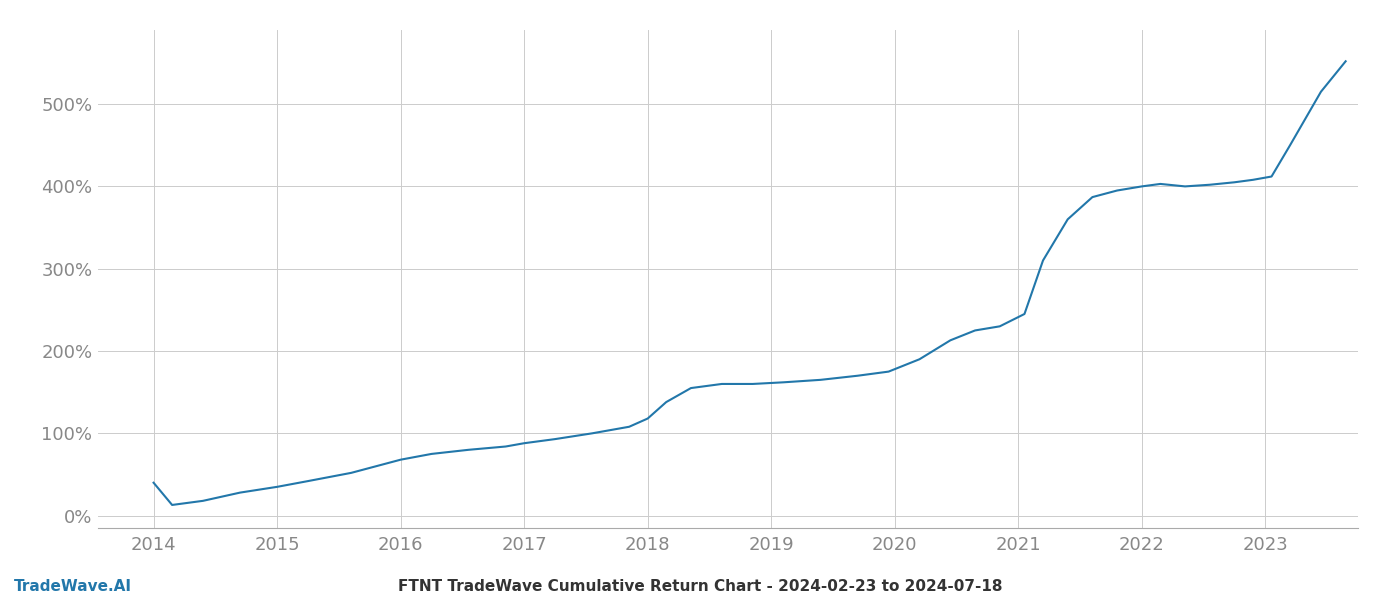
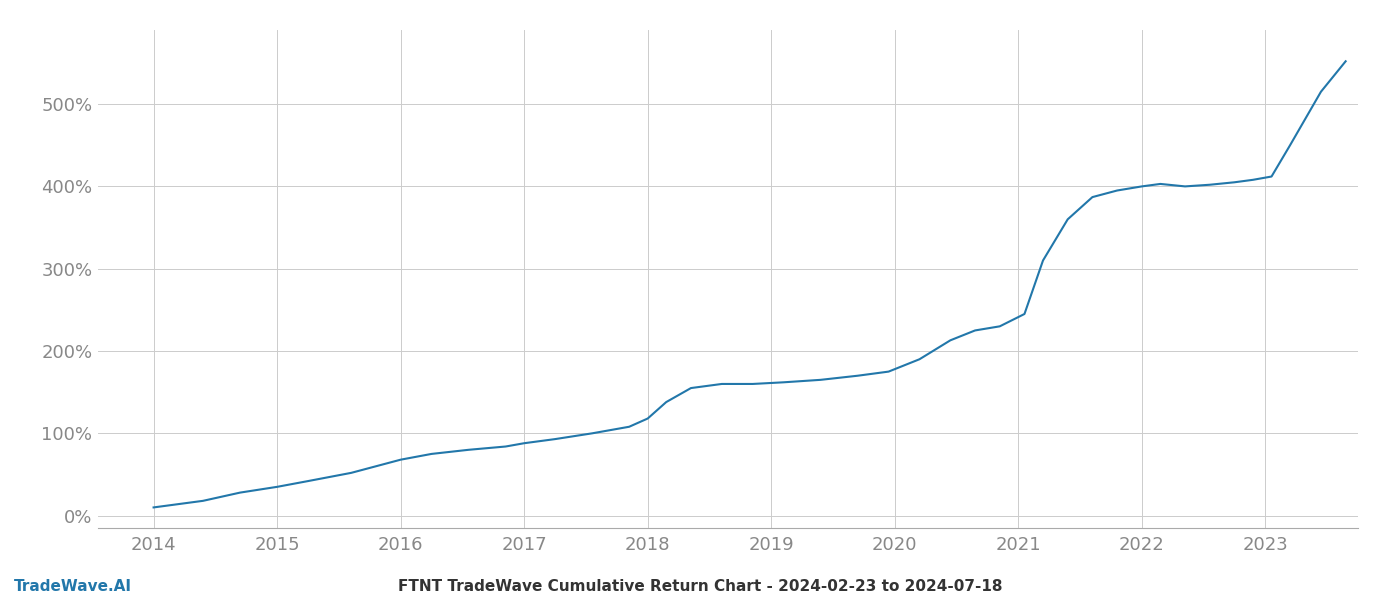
2014: 40% -> 10%
